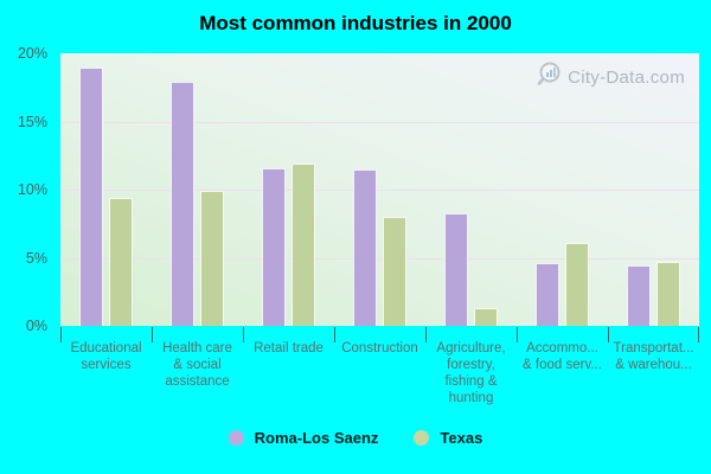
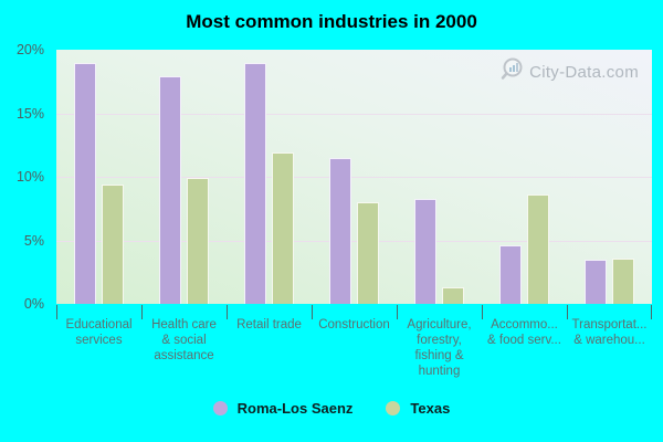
Roma-Los Saenz/Retail trade: 11.6% -> 19.0%
Texas/Accommo... & food serv...: 6.1% -> 8.6%
Roma-Los Saenz/Transportat... & warehou...: 4.4% -> 3.5%
Texas/Transportat... & warehou...: 4.7% -> 3.6%
